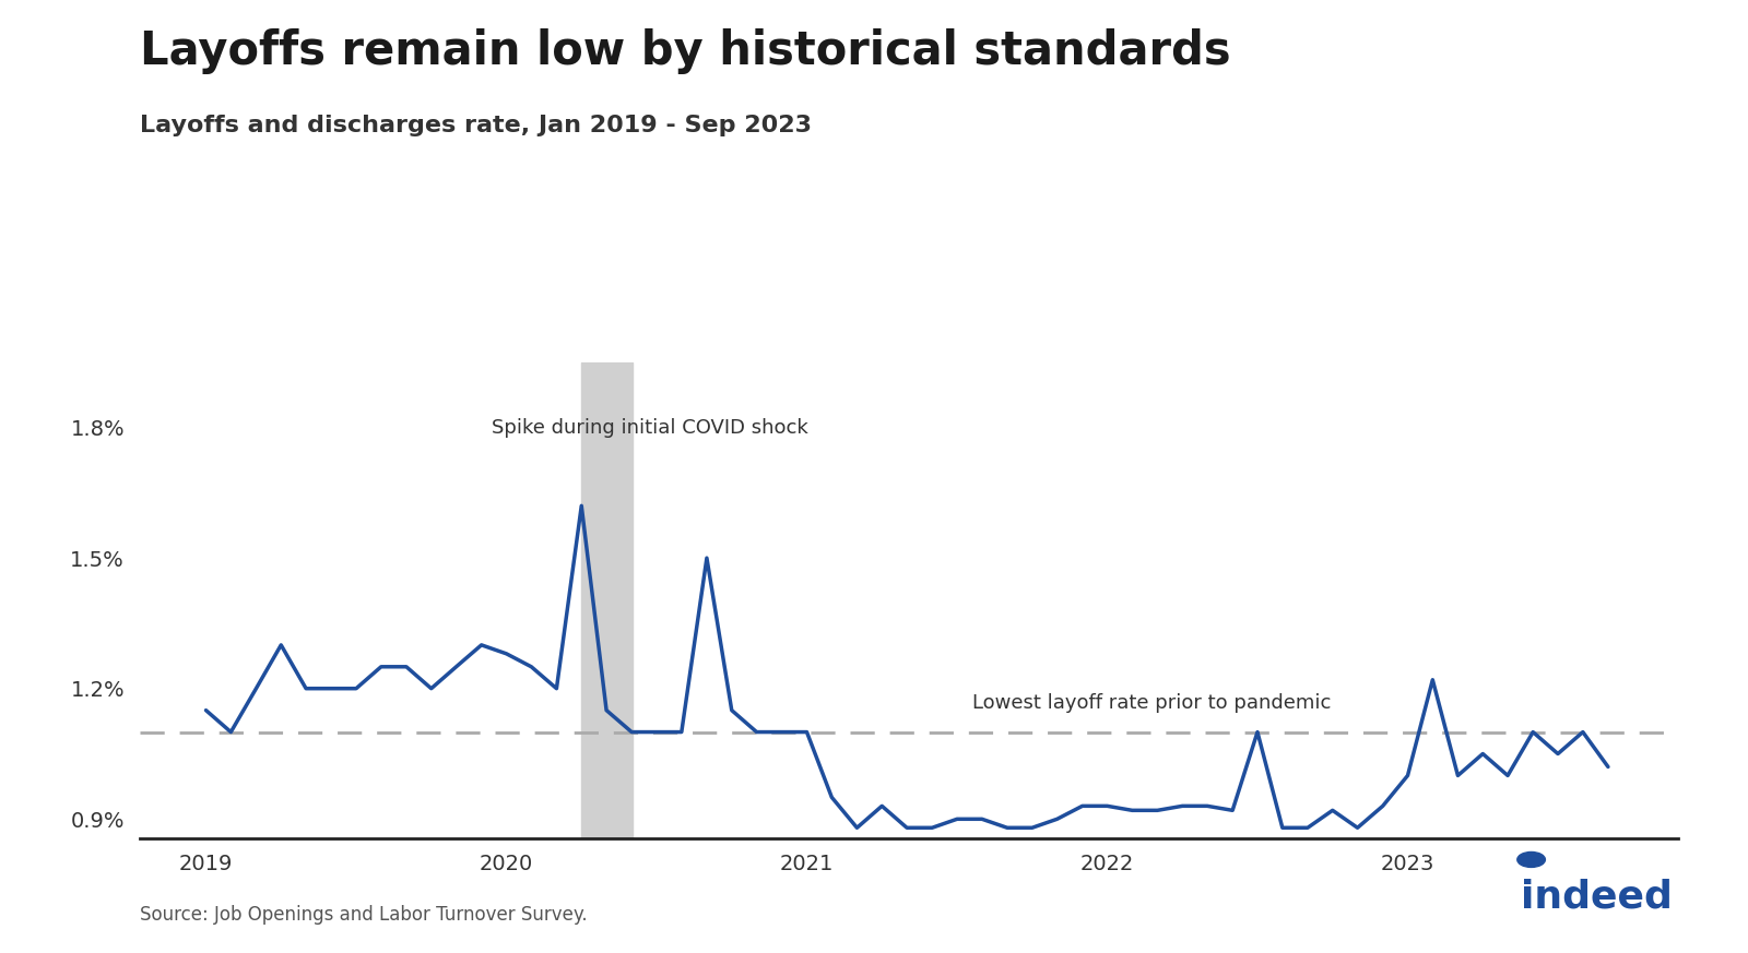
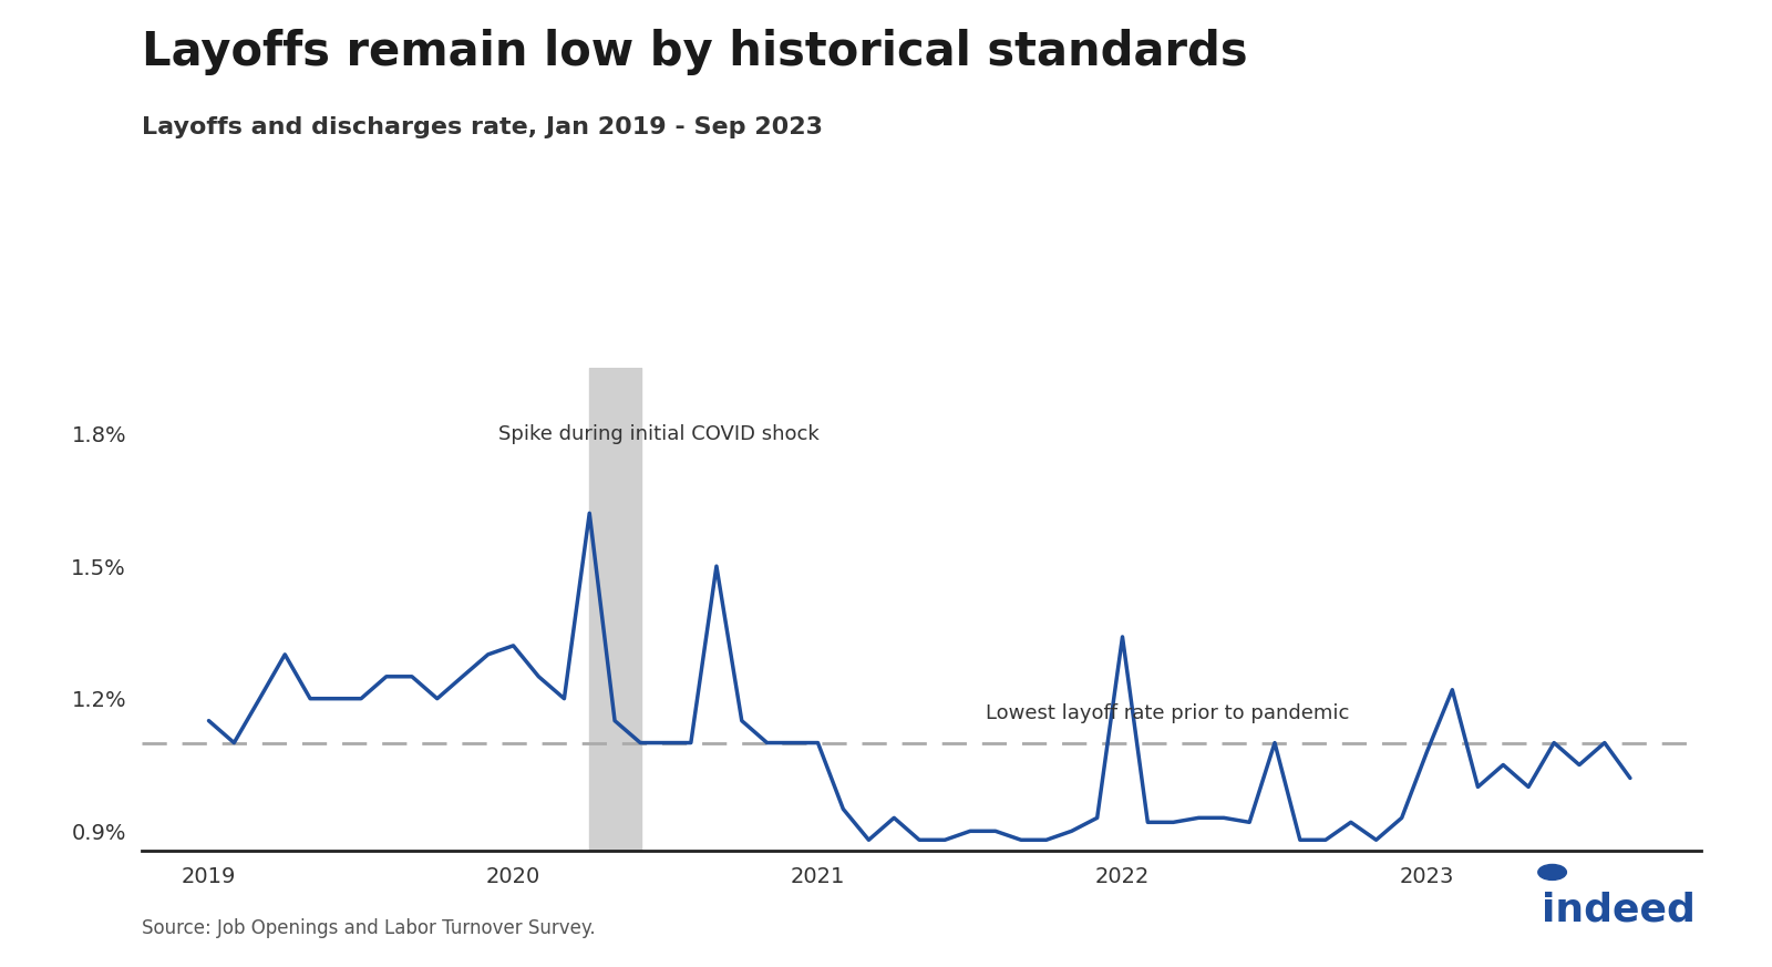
2020: 1.28% -> 1.32%
2022: 0.93% -> 1.34%
2023: 1.00% -> 1.08%
